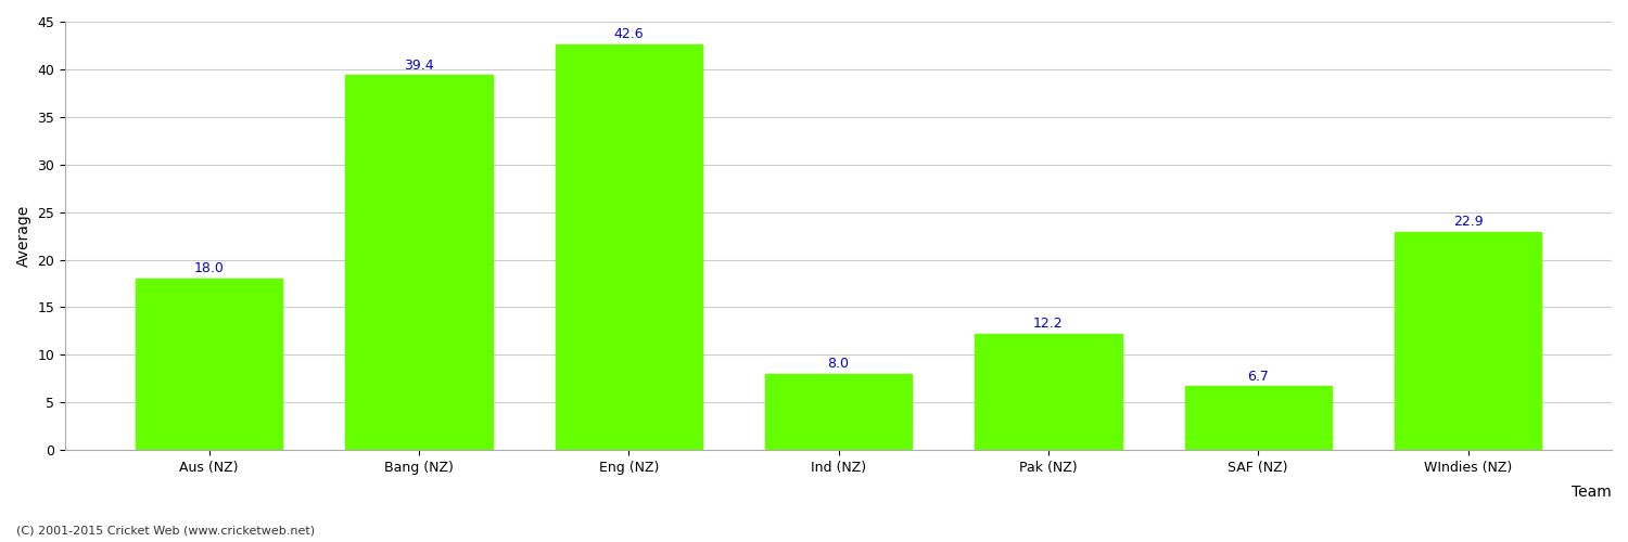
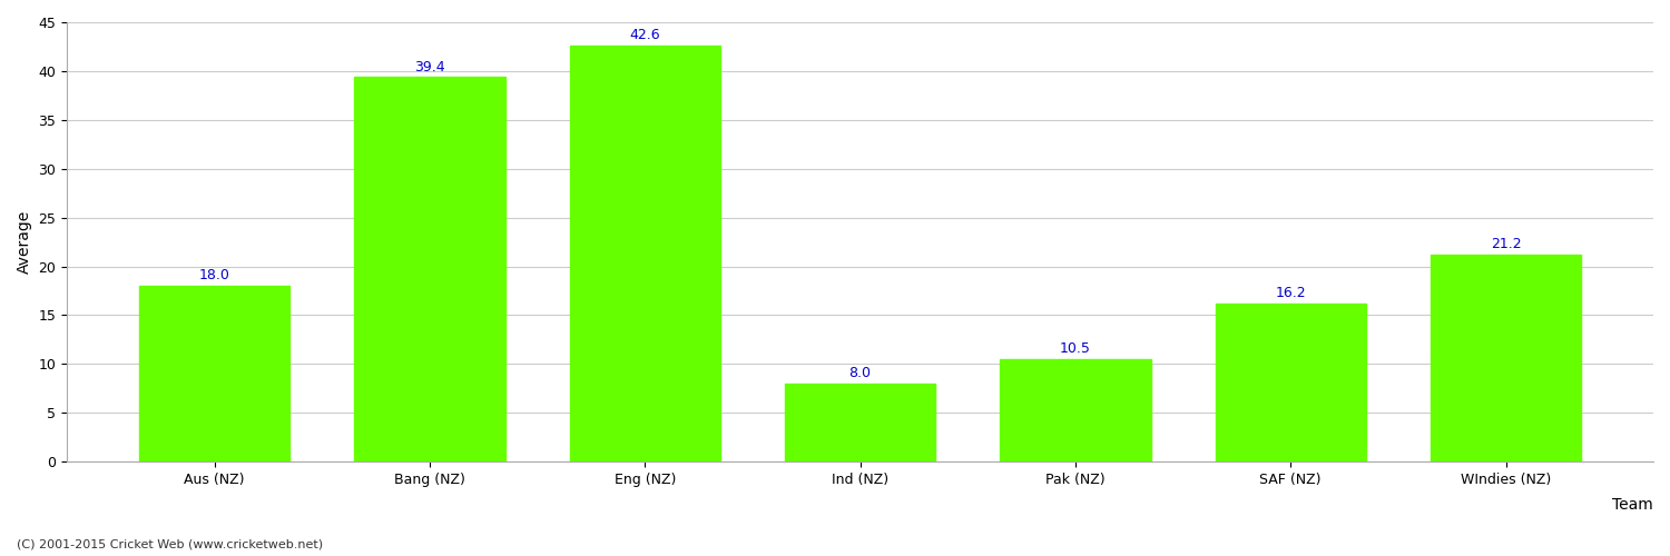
Pak (NZ): 12.2 -> 10.5
SAF (NZ): 6.7 -> 16.2
WIndies (NZ): 22.9 -> 21.2
